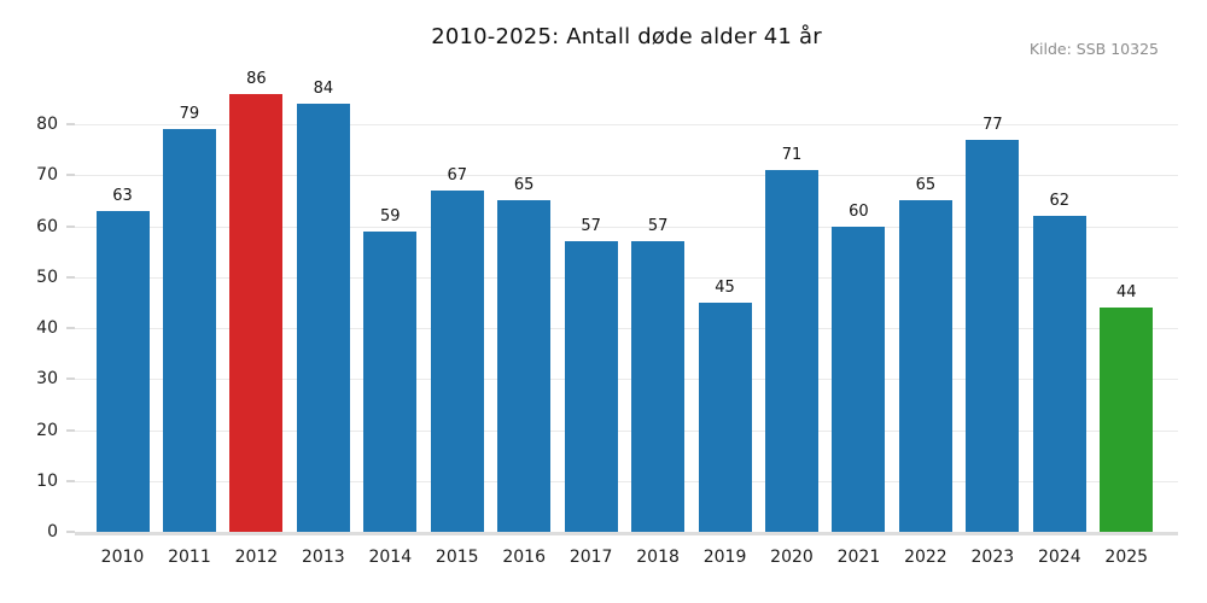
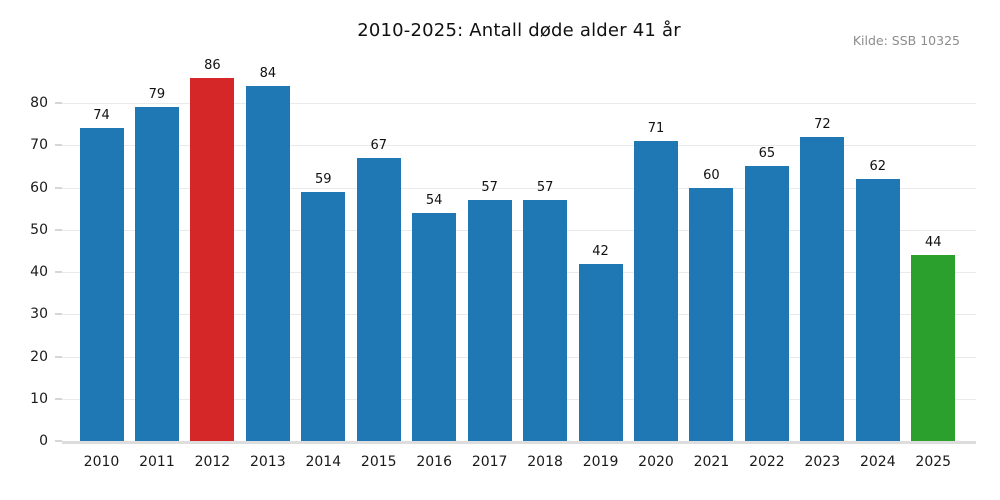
2010: 63 -> 74
2016: 65 -> 54
2019: 45 -> 42
2023: 77 -> 72
